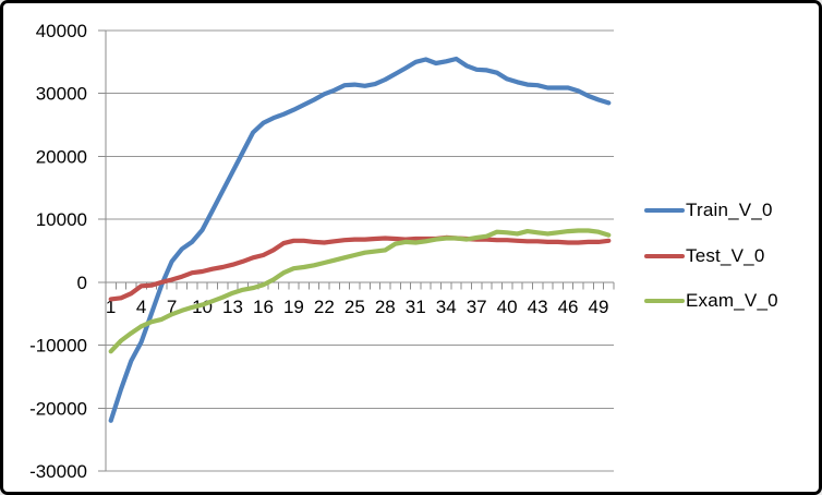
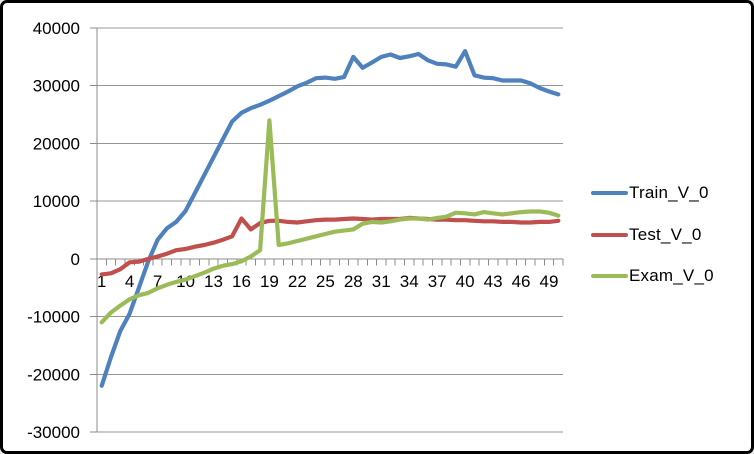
Test_V_0/16: 4000 -> 7000
Exam_V_0/19: 2000 -> 24000
Train_V_0/28: 32000 -> 35000
Train_V_0/40: 32000 -> 36000
